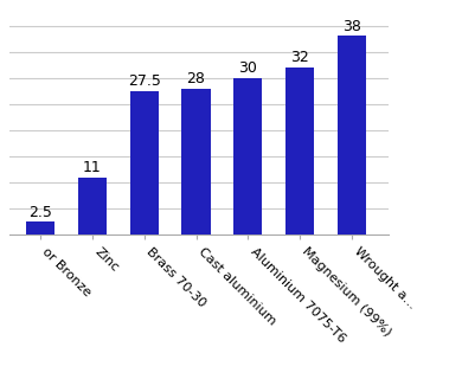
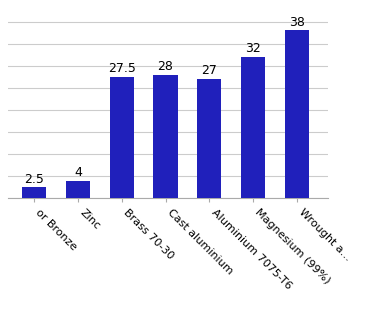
Zinc: 11 -> 4
Aluminium 7075-T6: 30 -> 27
